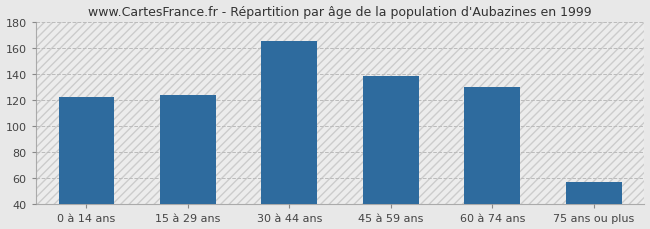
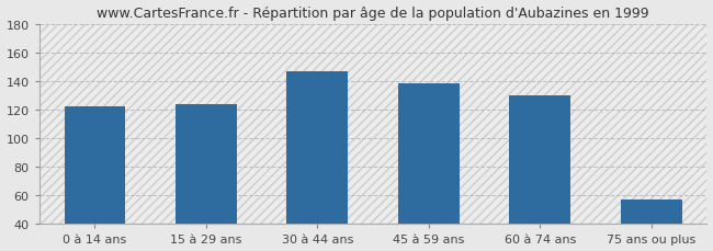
30 à 44 ans: 165 -> 147
